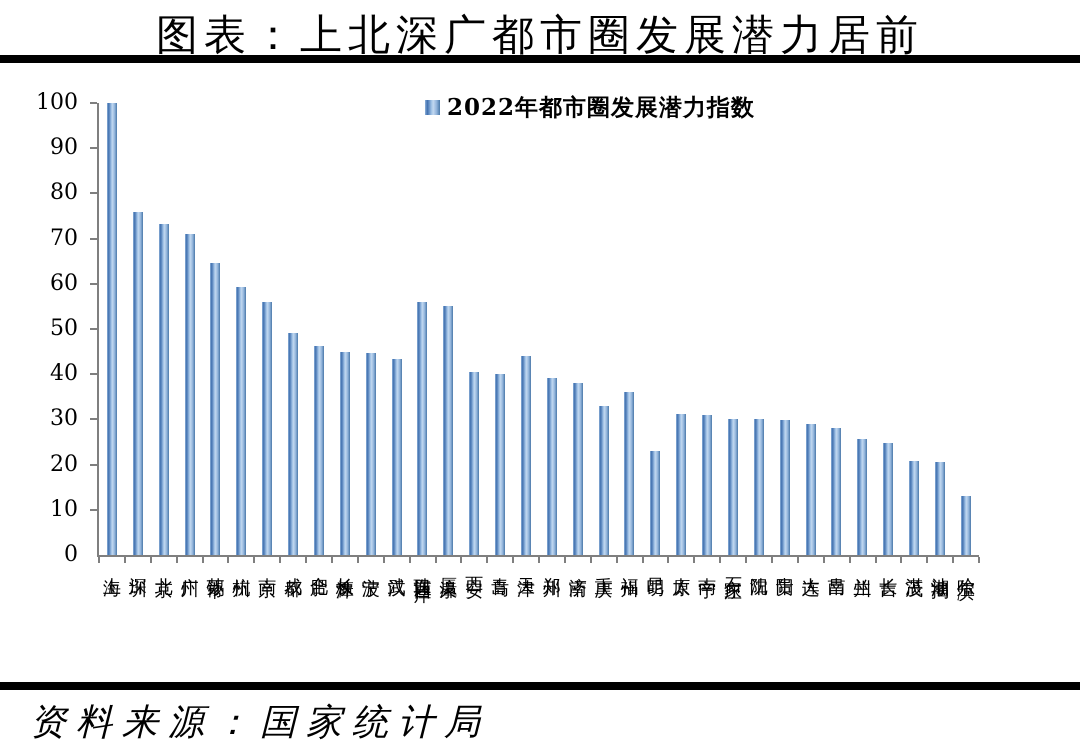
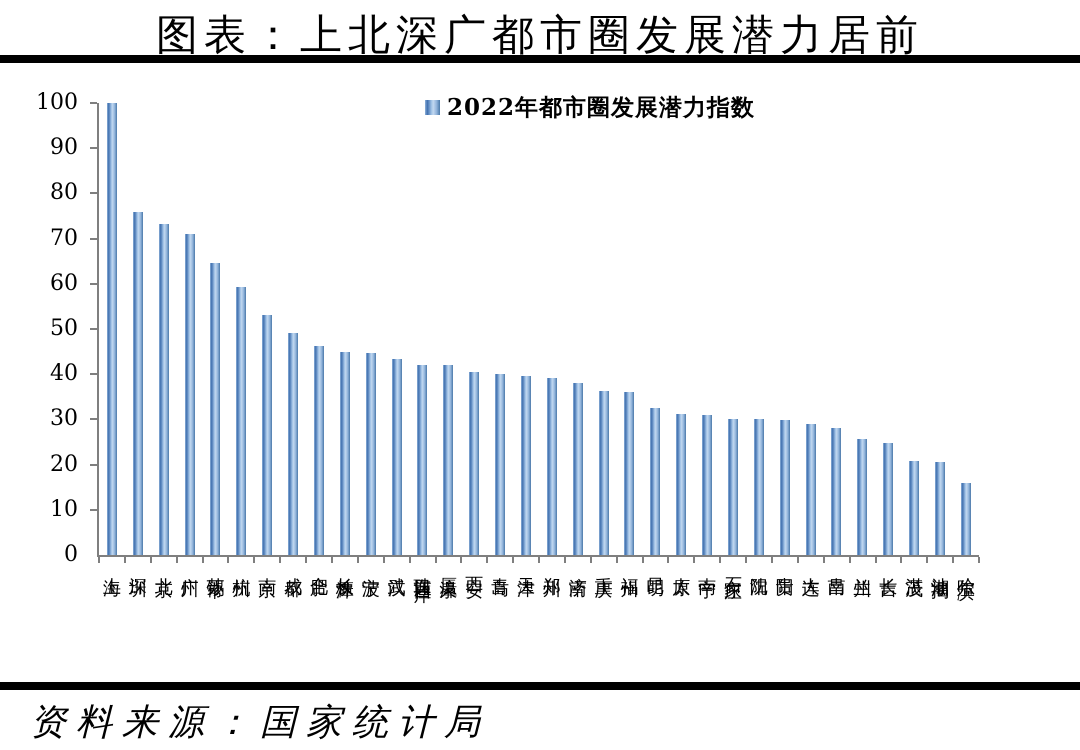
南京: 56 -> 53
珠江口西岸: 56 -> 42
厦漳泉: 55 -> 42
天津: 44 -> 40
重庆: 33 -> 36
昆明: 23 -> 33
哈尔滨: 13 -> 16
